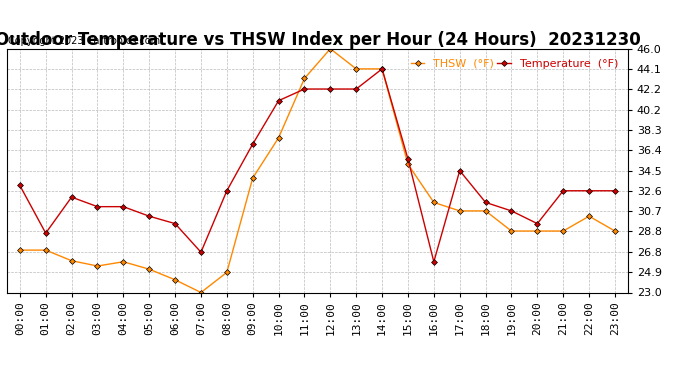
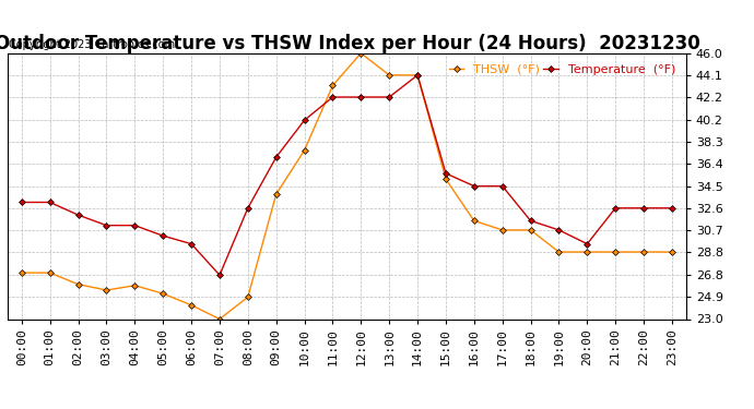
Temperature (°F)/01:00: 28.6 -> 33.1
Temperature (°F)/10:00: 41.1 -> 40.2
Temperature (°F)/16:00: 25.9 -> 34.5
THSW (°F)/22:00: 30.2 -> 28.8
